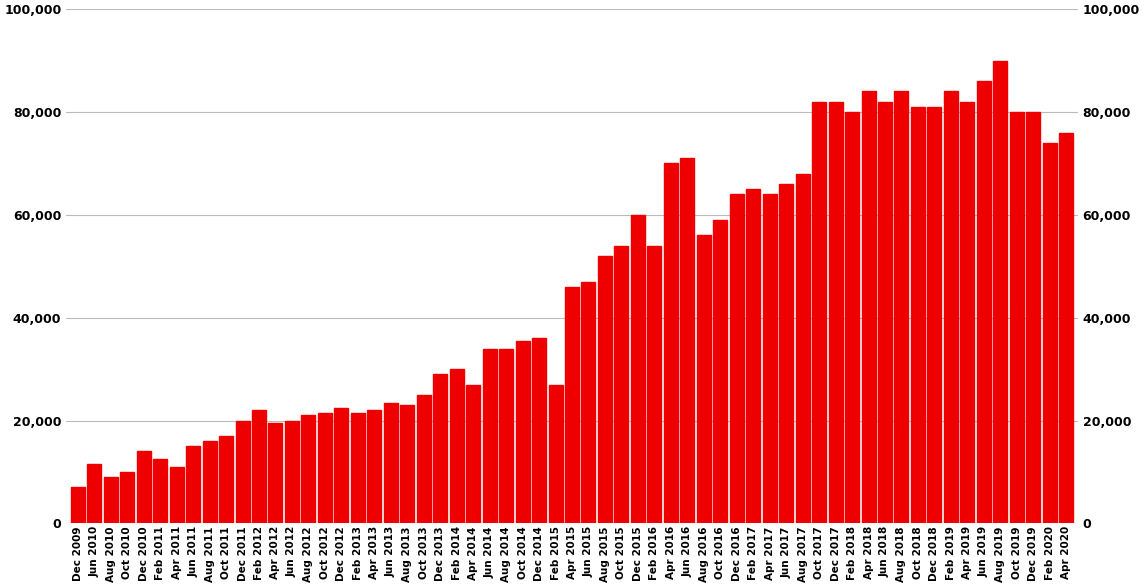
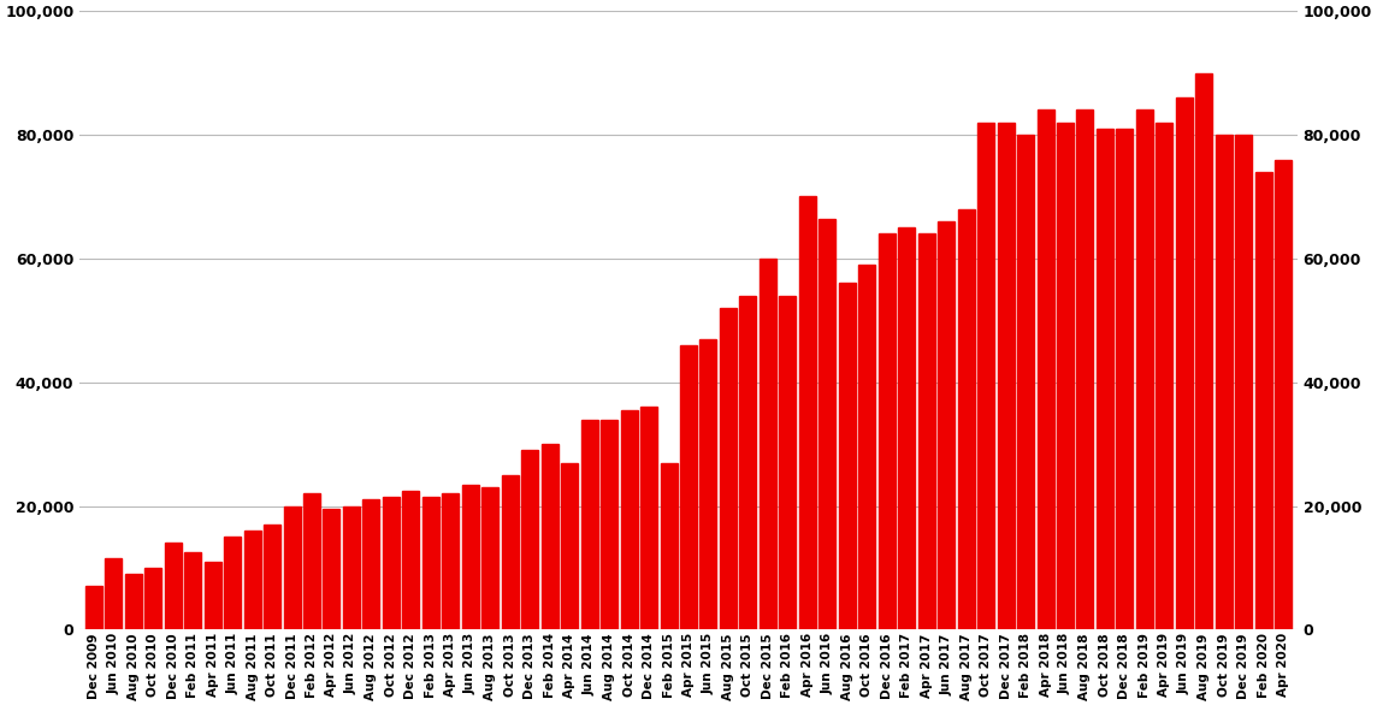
Jun 2016: 71,000 -> 66,400
